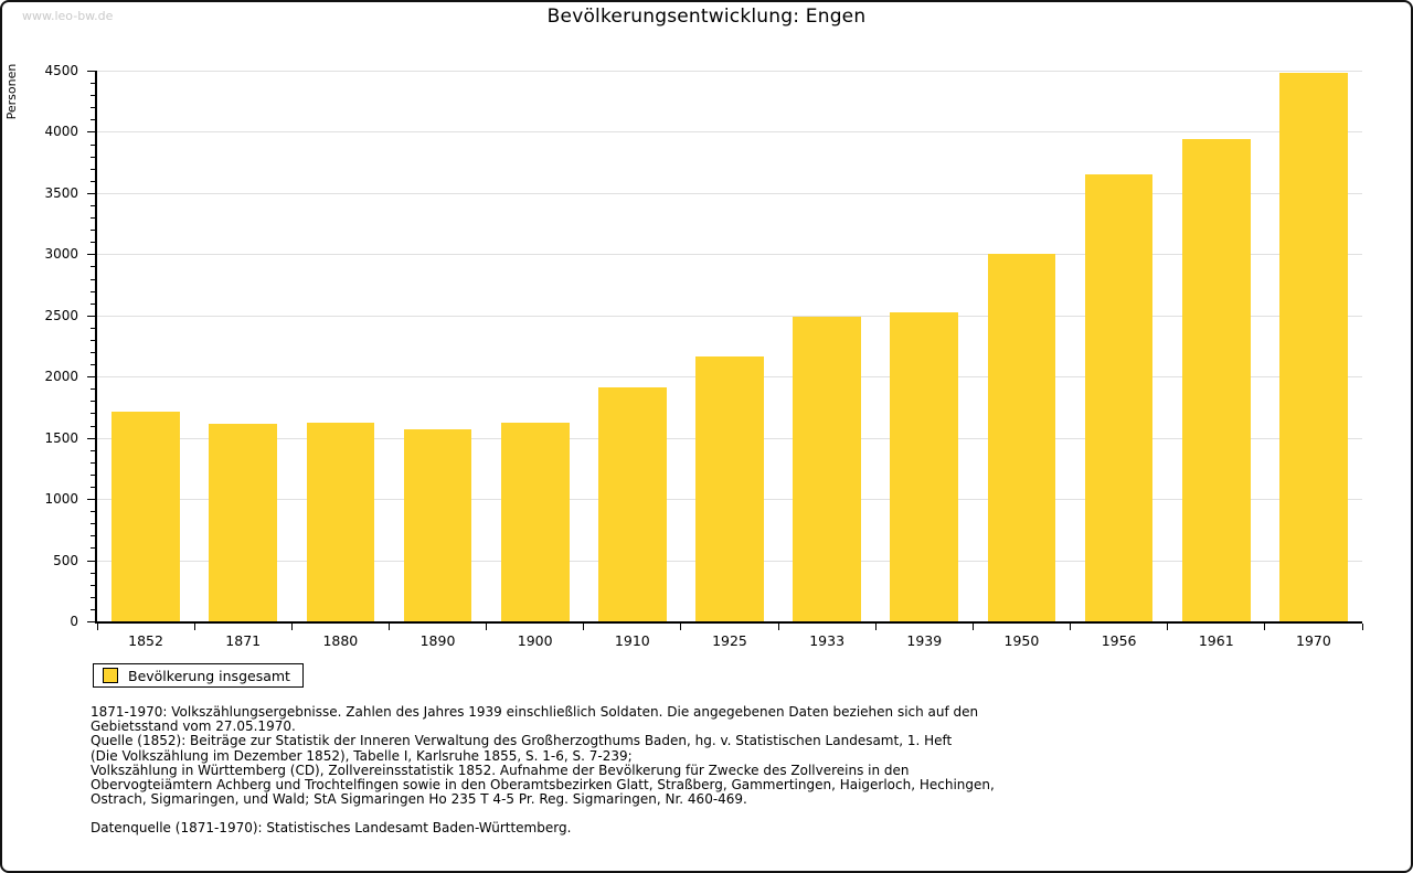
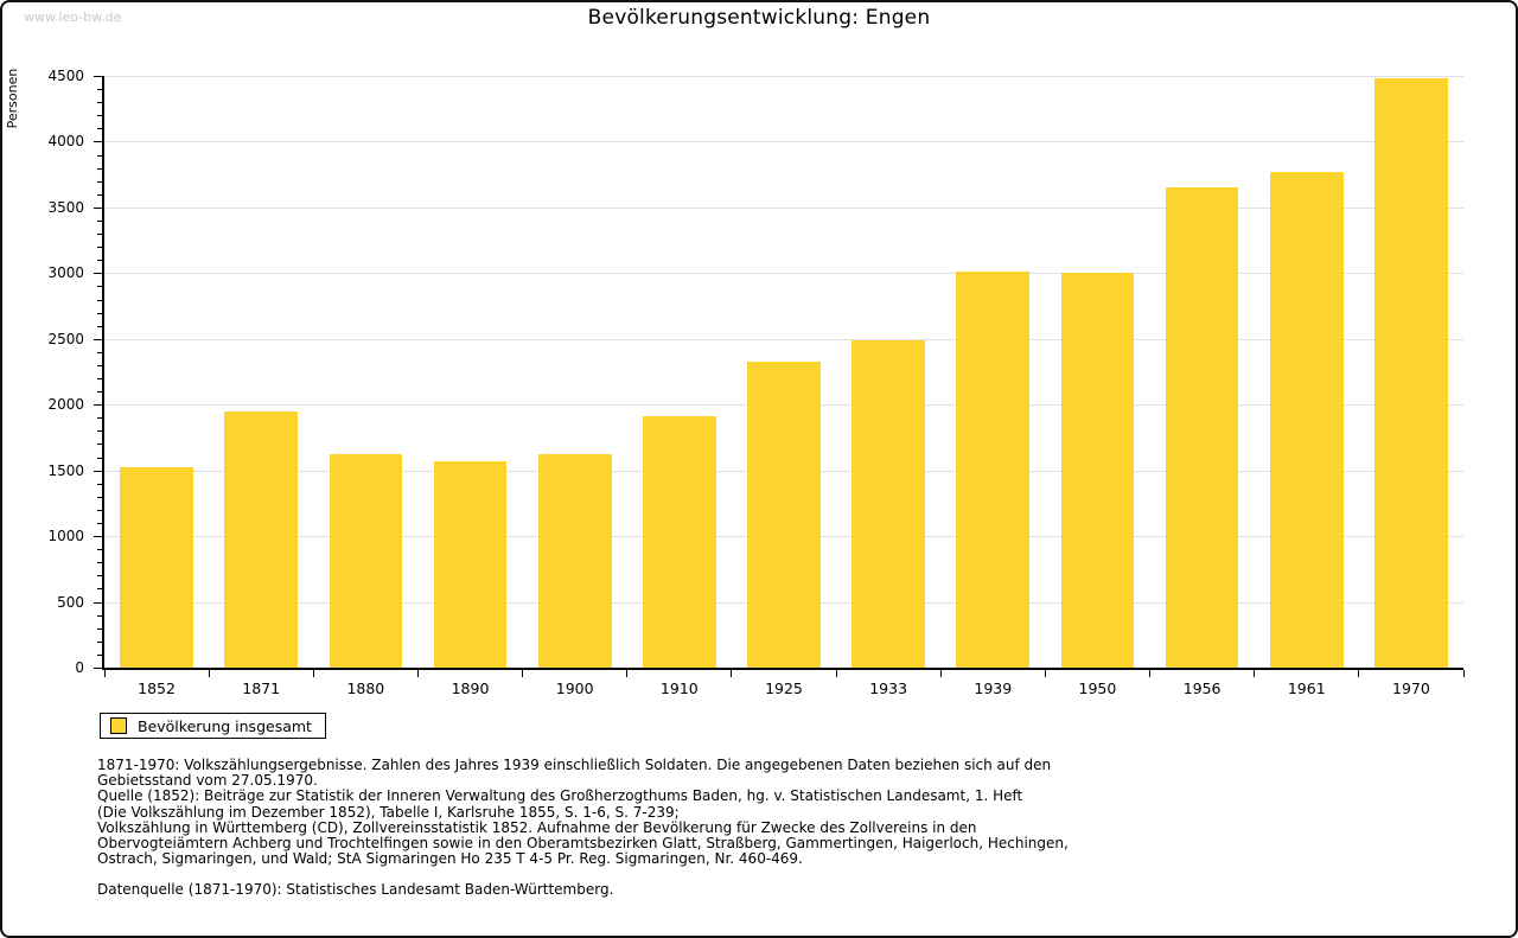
1852: 1710 -> 1520
1871: 1610 -> 1950
1925: 2160 -> 2330
1939: 2520 -> 3010
1961: 3940 -> 3770
